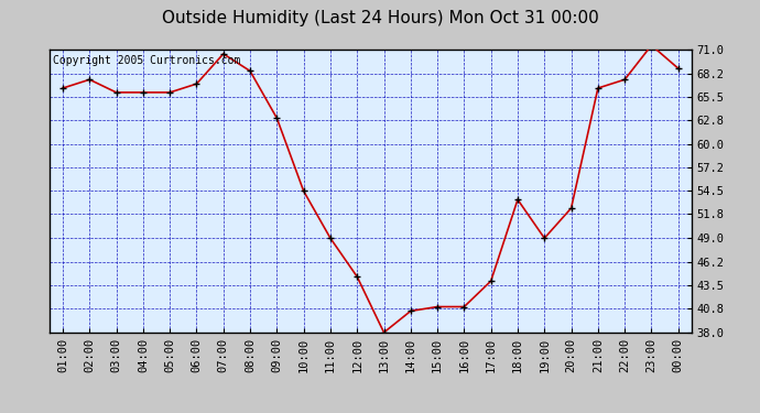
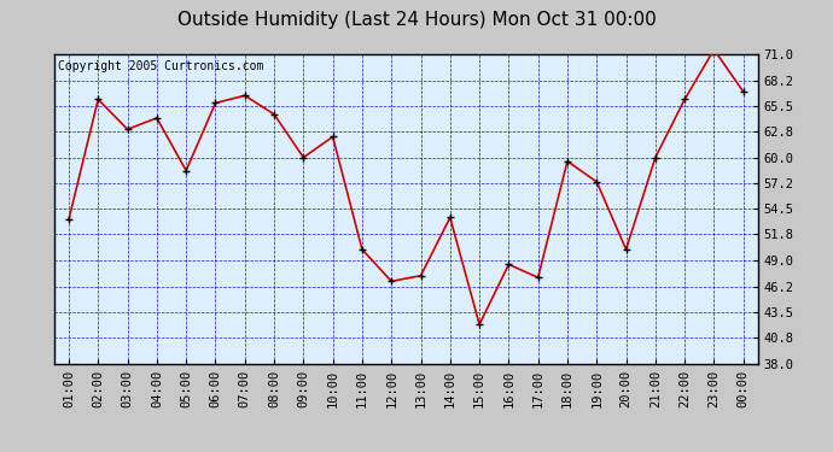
01:00: 66.5 -> 53.4
02:00: 67.5 -> 66.2
03:00: 66.0 -> 63.0
04:00: 66.0 -> 64.2
05:00: 66.0 -> 58.6
06:00: 67.0 -> 65.8
07:00: 70.5 -> 66.6
08:00: 68.5 -> 64.6
09:00: 63.0 -> 60.0
10:00: 54.5 -> 62.2
11:00: 49.0 -> 50.2
12:00: 44.5 -> 46.8
13:00: 38.0 -> 47.4
14:00: 40.5 -> 53.6
15:00: 41.0 -> 42.2
16:00: 41.0 -> 48.6
17:00: 44.0 -> 47.2
18:00: 53.5 -> 59.6
19:00: 49.0 -> 57.4
20:00: 52.5 -> 50.2
21:00: 66.5 -> 60.0
22:00: 67.5 -> 66.2
00:00: 68.8 -> 67.0
